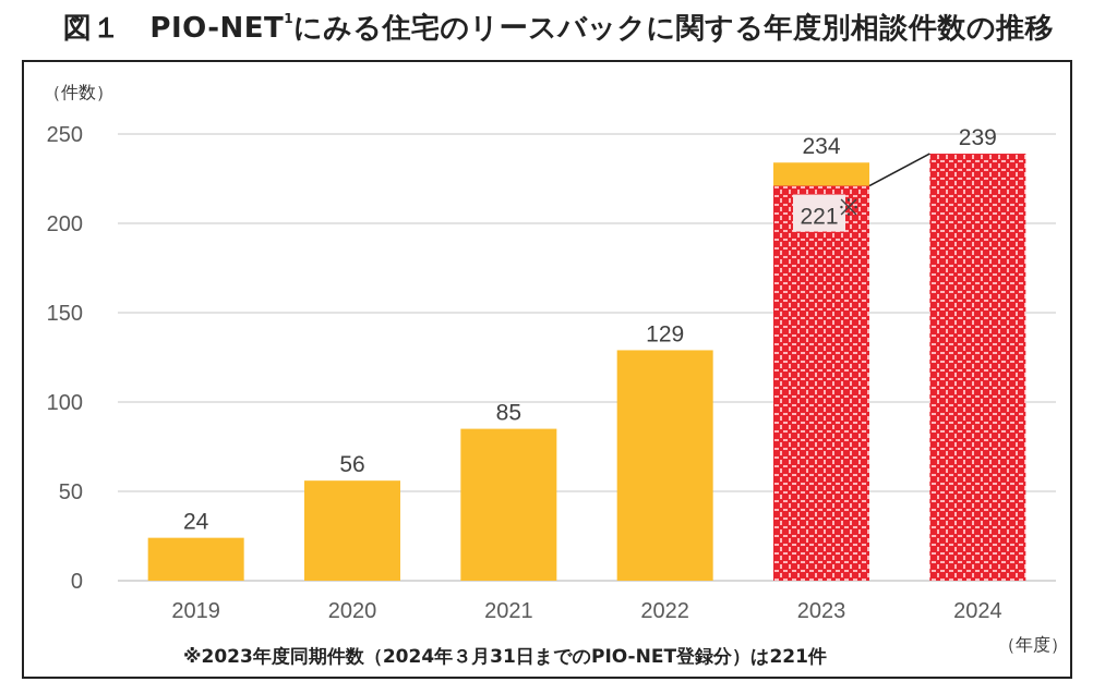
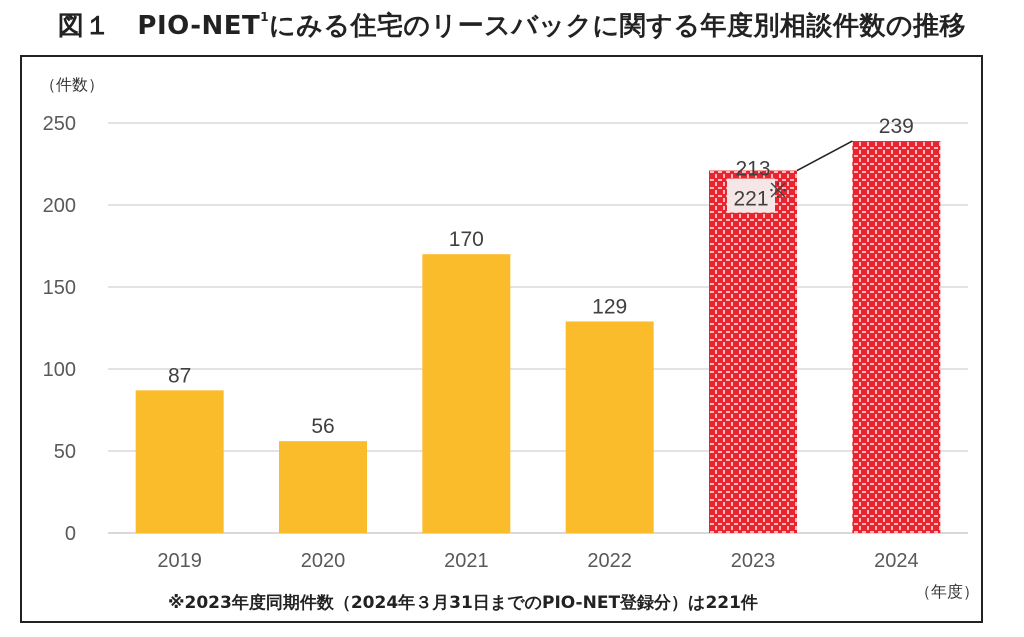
2019: 24 -> 87
2021: 85 -> 170
2023: 234 -> 213
